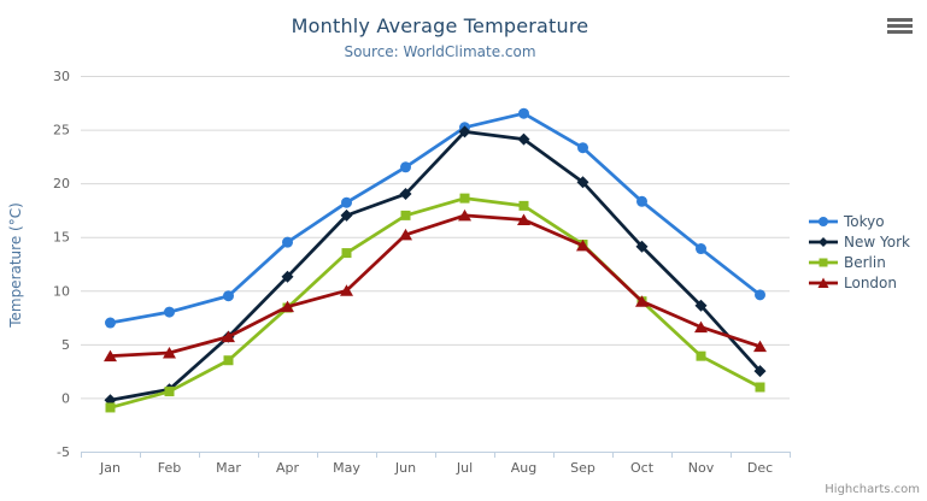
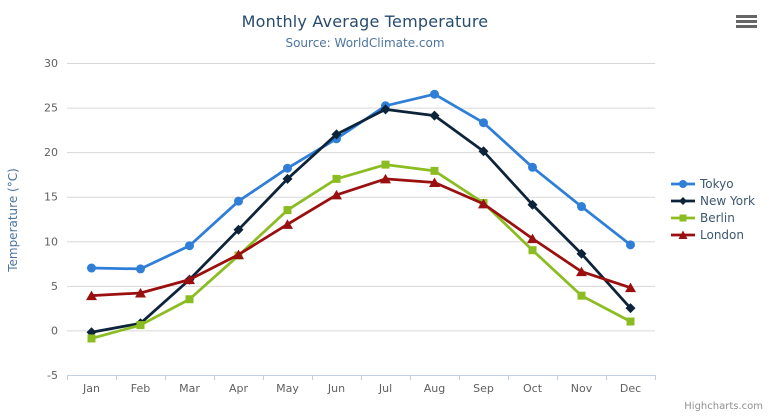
Tokyo/Feb: 8 -> 7
London/May: 10 -> 12
New York/Jun: 19 -> 22
London/Oct: 9 -> 10
